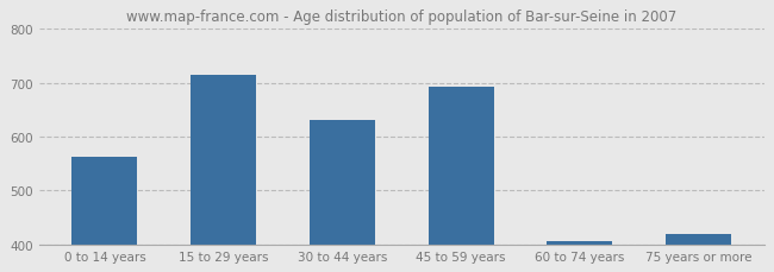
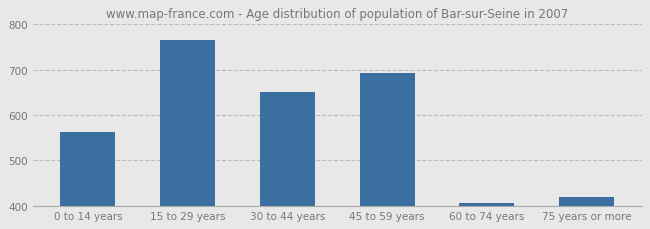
15 to 29 years: 715 -> 765
30 to 44 years: 630 -> 650
